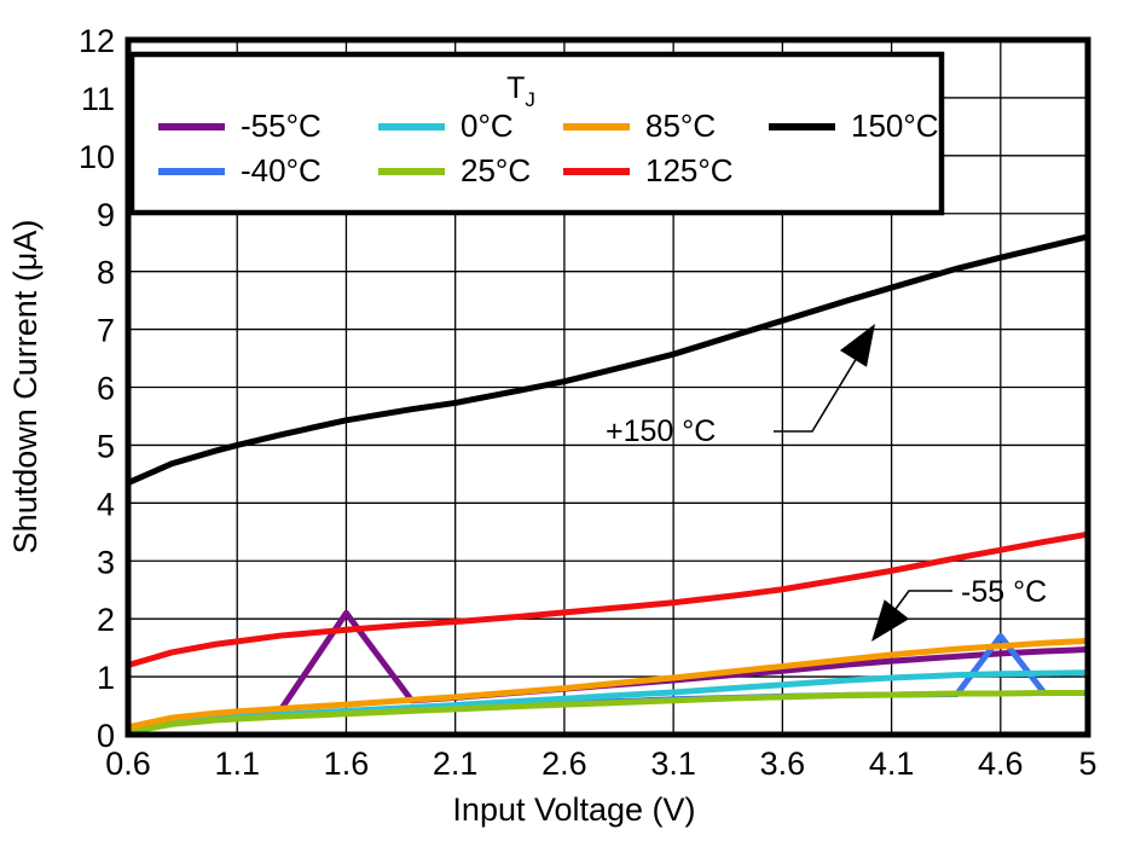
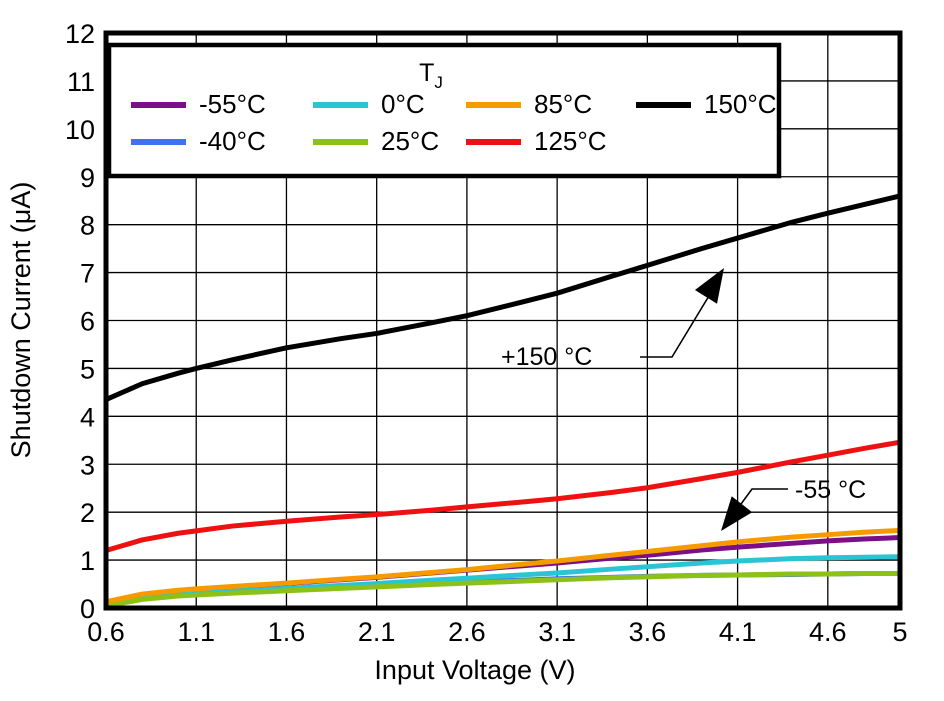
-55°C/1.6: 2.1 -> 0.5
-40°C/4.6: 1.7 -> 0.7
